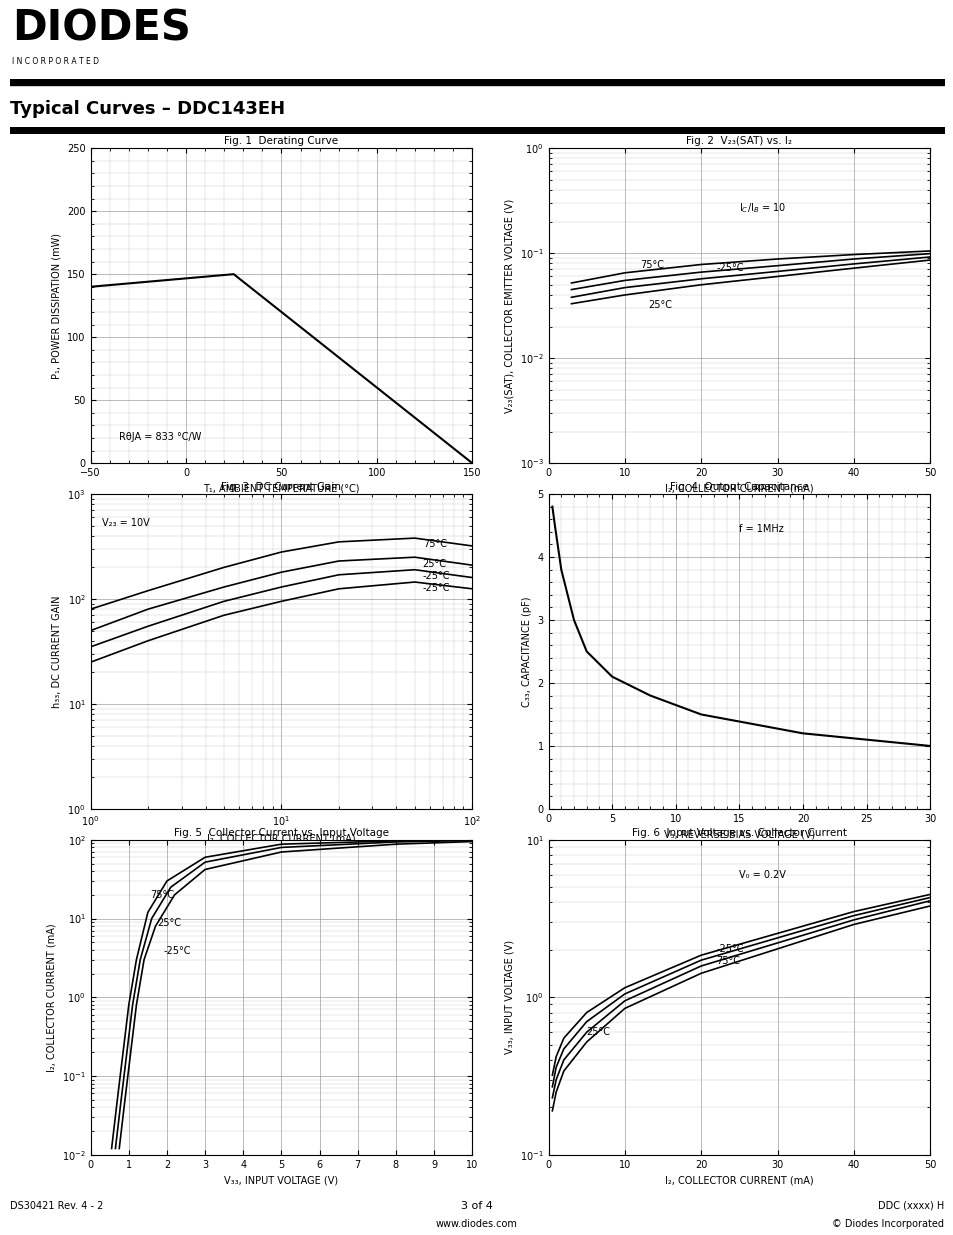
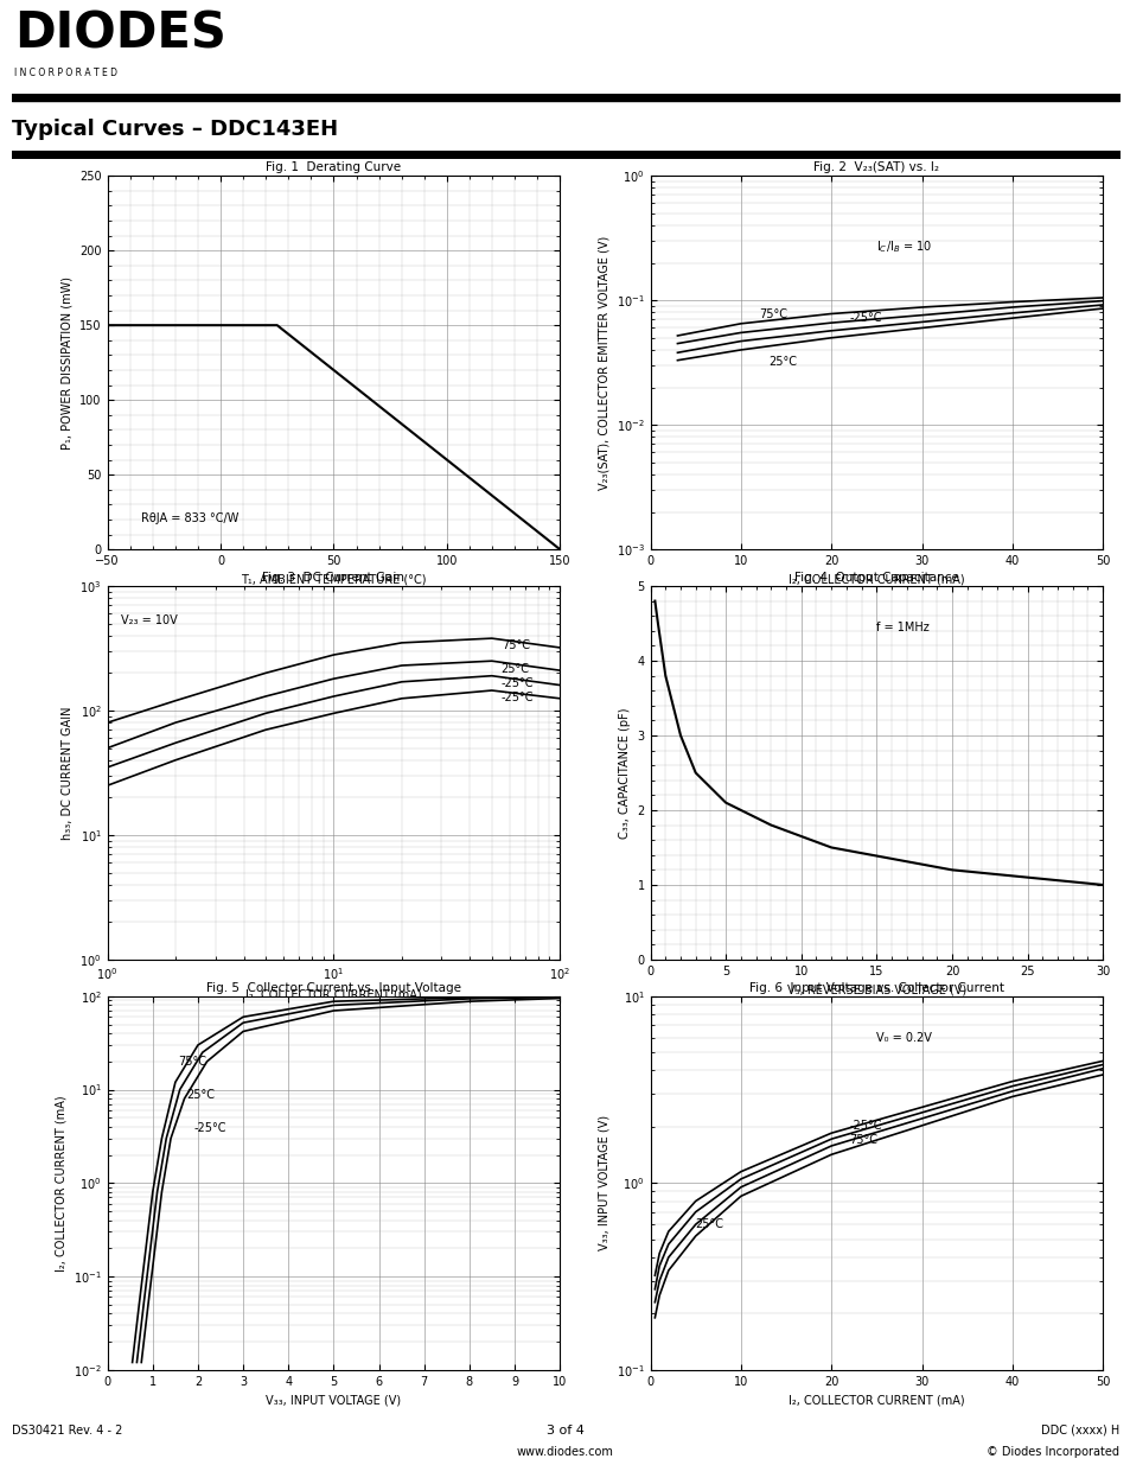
Fig. 1 Derating Curve/−50: 140 -> 150
